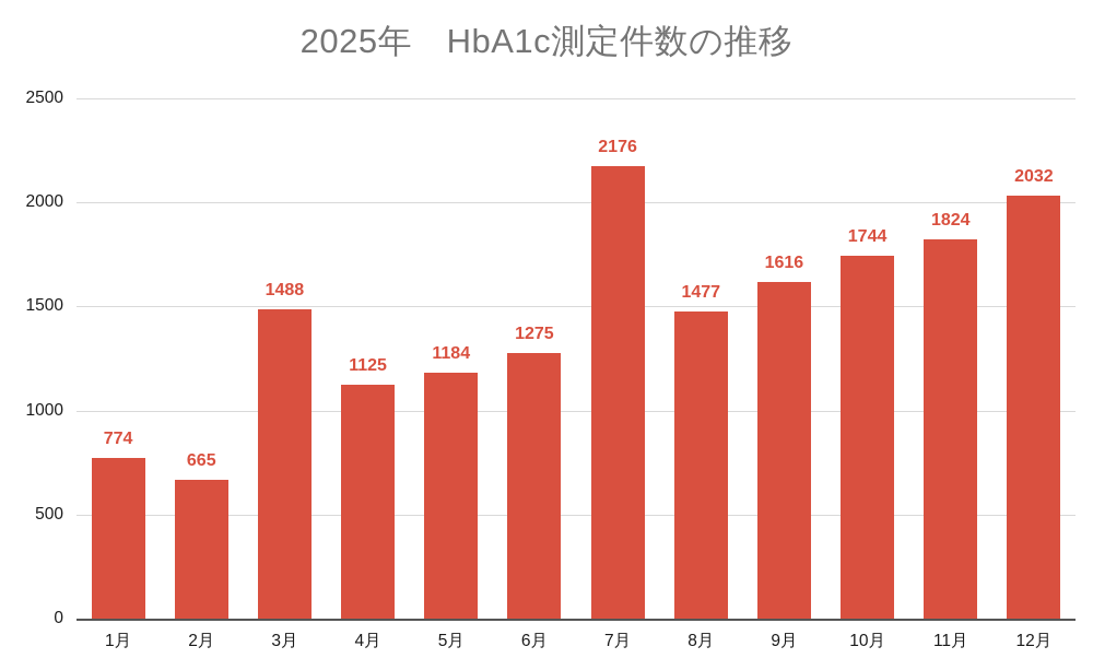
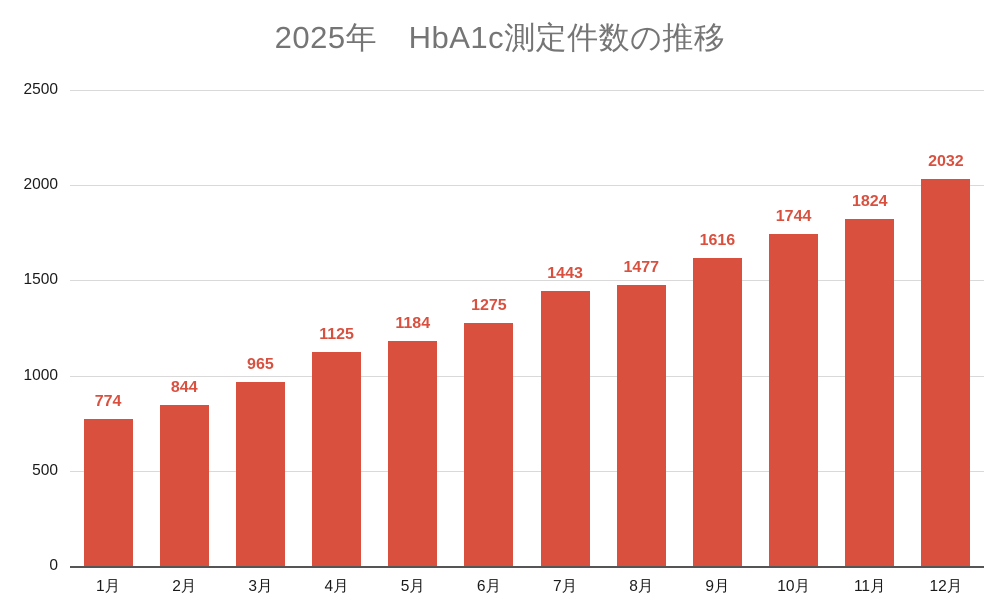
2月: 665 -> 844
3月: 1488 -> 965
7月: 2176 -> 1443
